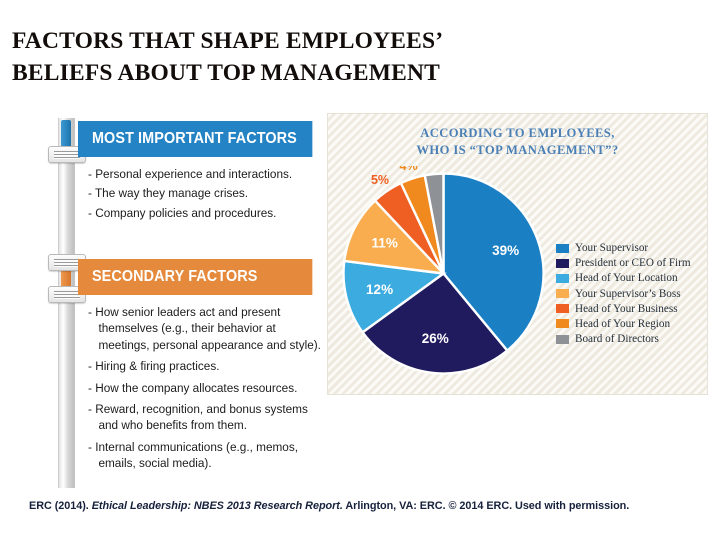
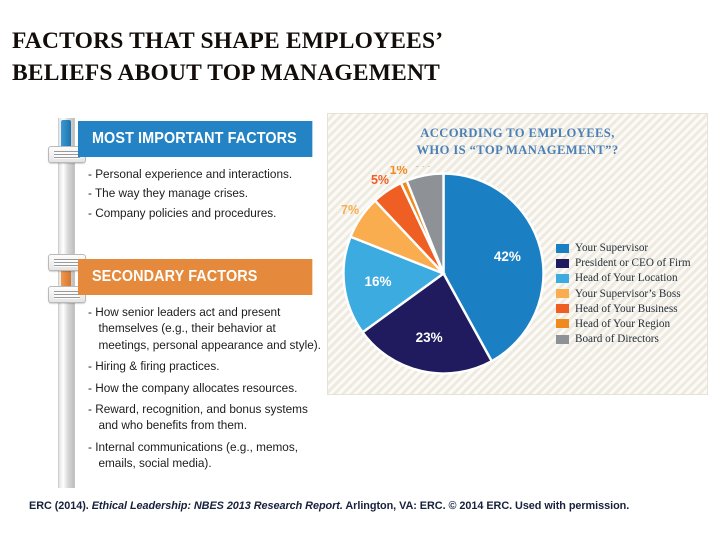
Your Supervisor: 39% -> 42%
President or CEO of Firm: 26% -> 23%
Head of Your Location: 12% -> 16%
Your Supervisor’s Boss: 11% -> 7%
Head of Your Region: 4% -> 1%
Board of Directors: 3% -> 6%
